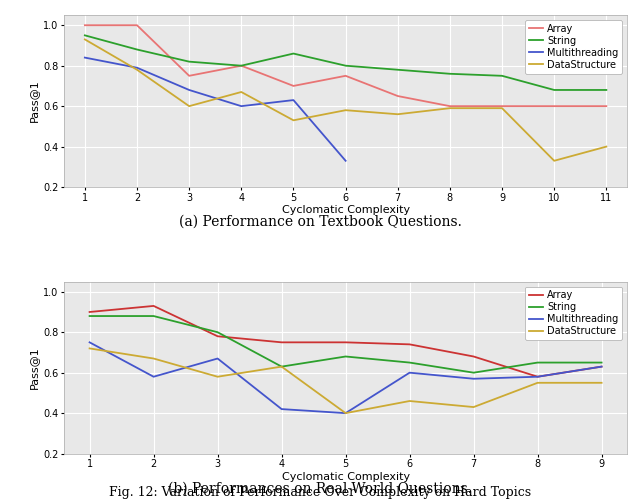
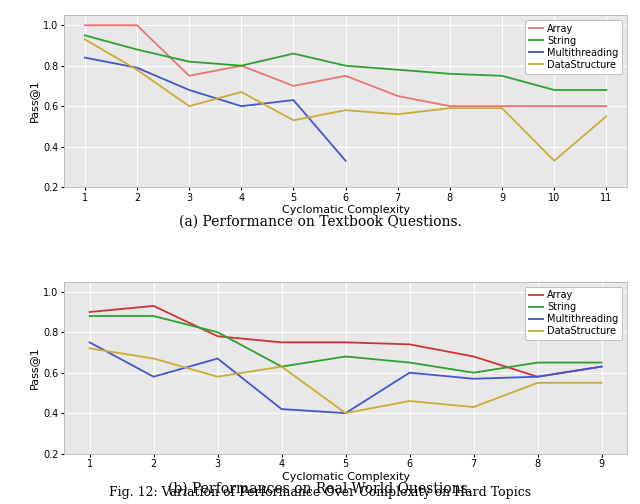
DataStructure/11: 0.40 -> 0.55
